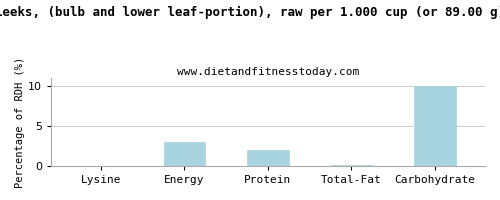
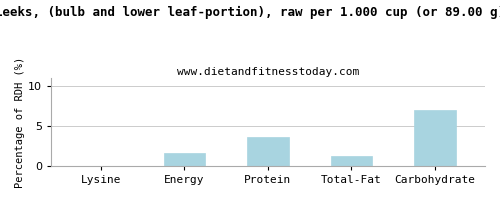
Energy: 3.0 -> 1.6
Protein: 2.0 -> 3.6
Total-Fat: 0.1 -> 1.2
Carbohydrate: 10.0 -> 7.0
